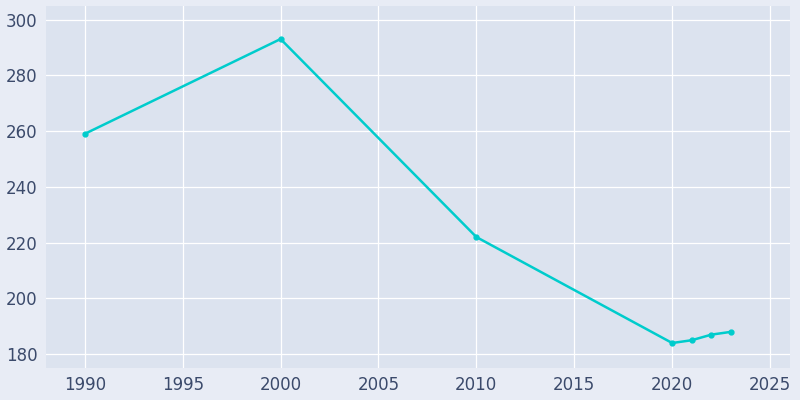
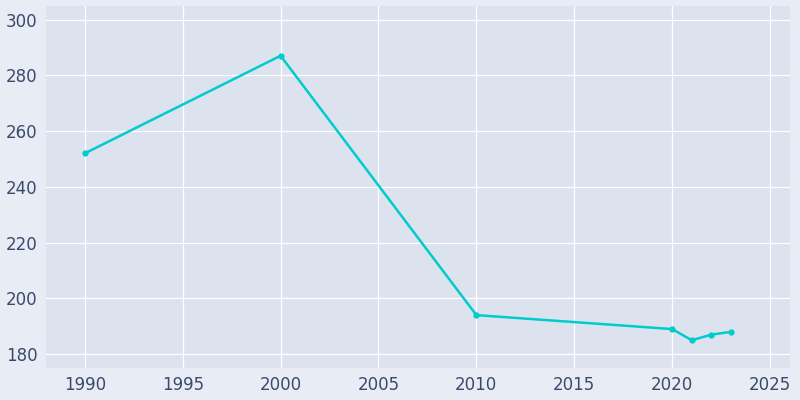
1990: 259 -> 252
2000: 293 -> 287
2010: 222 -> 194
2020: 184 -> 189
